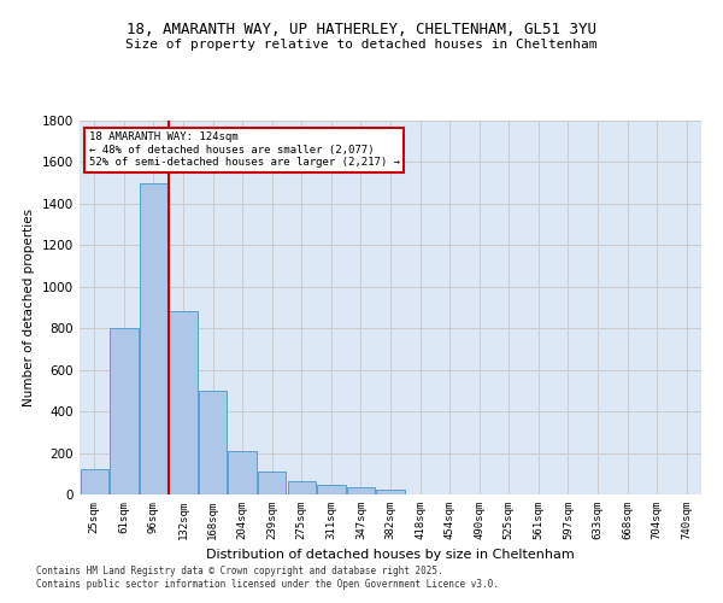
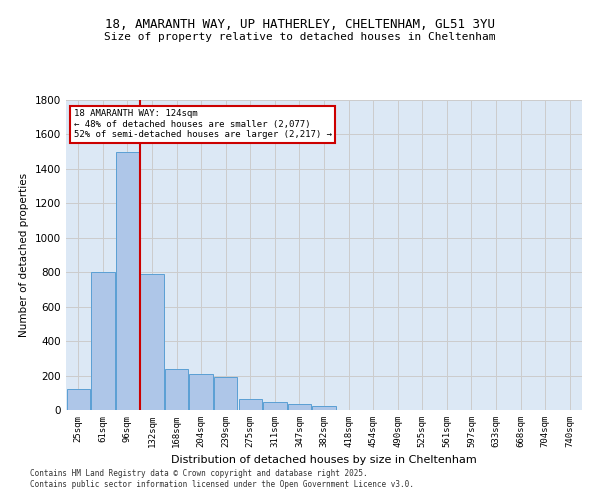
132sqm: 880 -> 790
168sqm: 500 -> 240
239sqm: 110 -> 190
